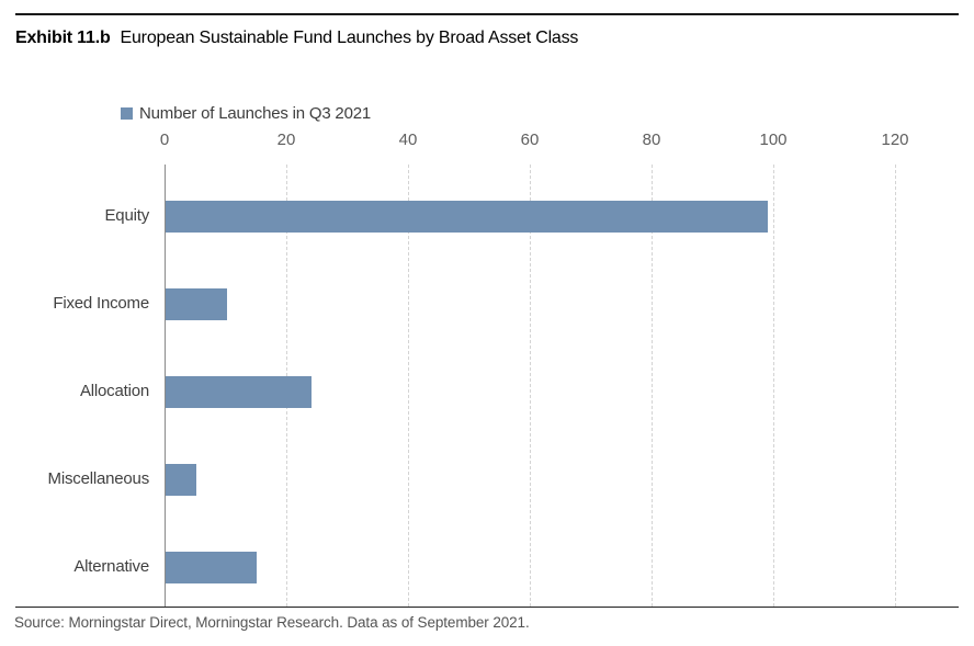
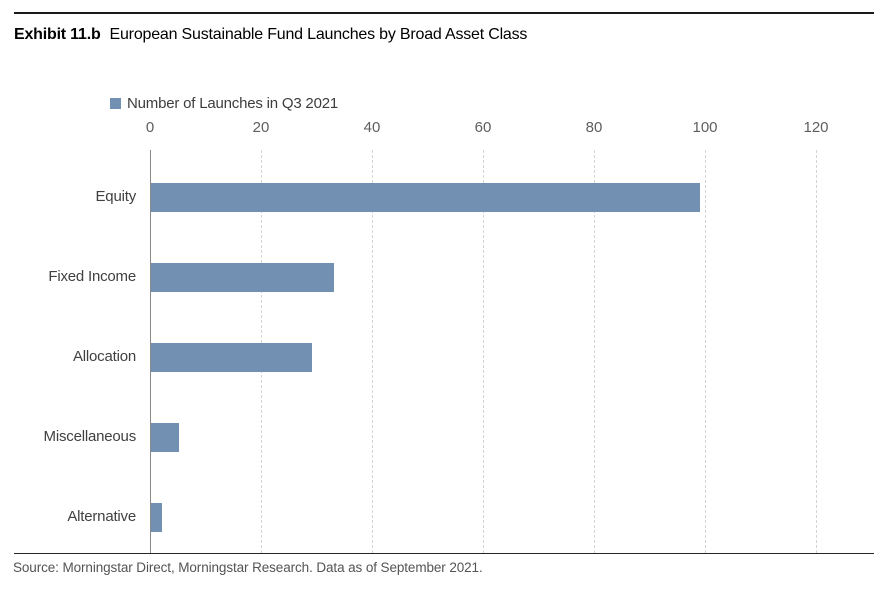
Fixed Income: 10 -> 33
Allocation: 24 -> 29
Alternative: 15 -> 2
